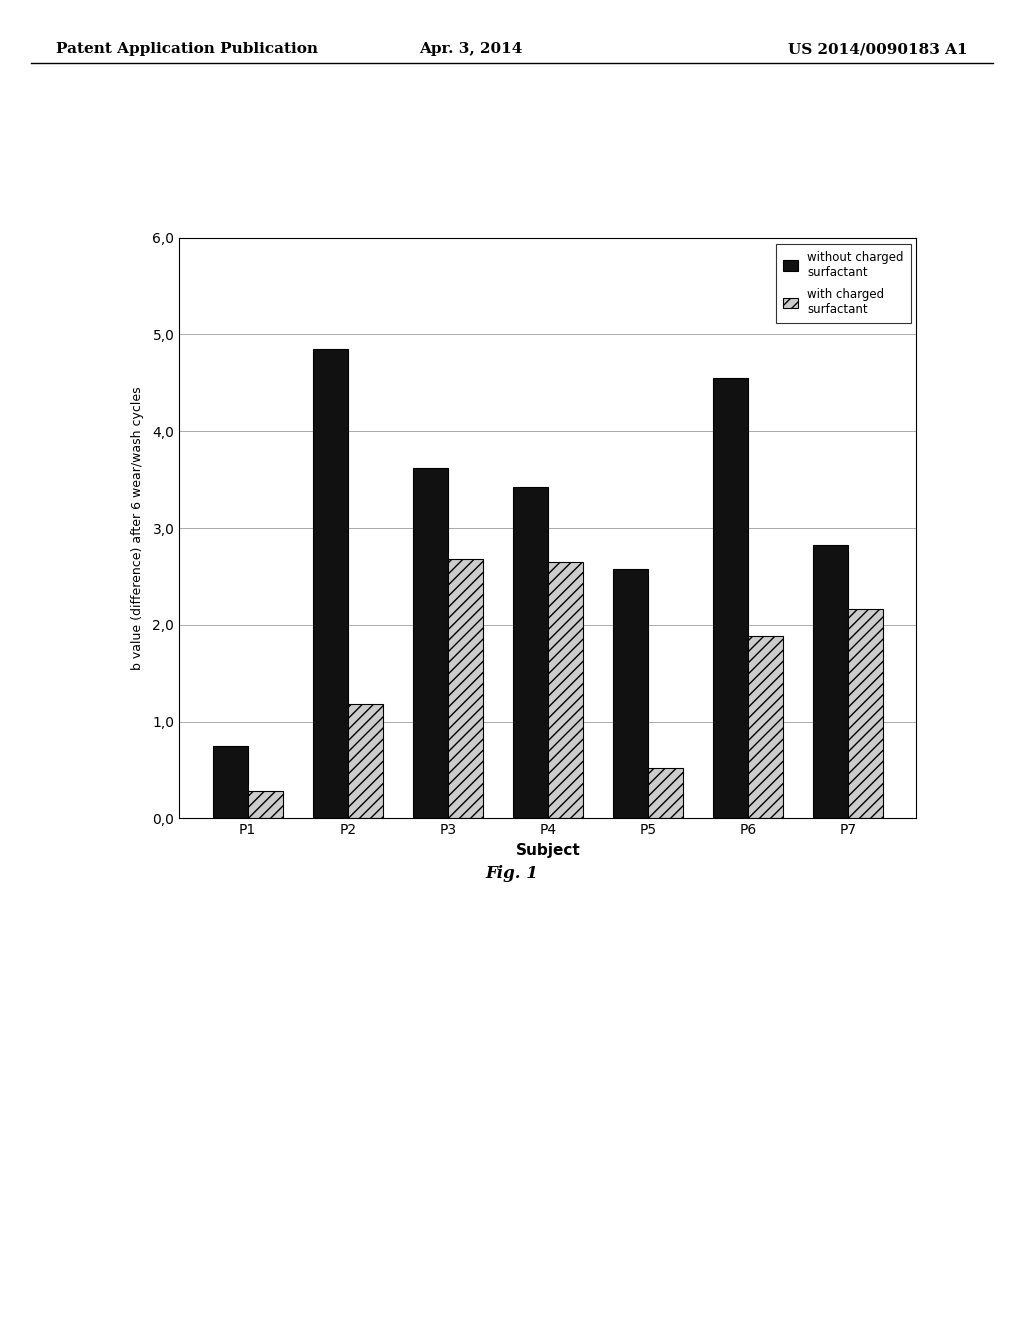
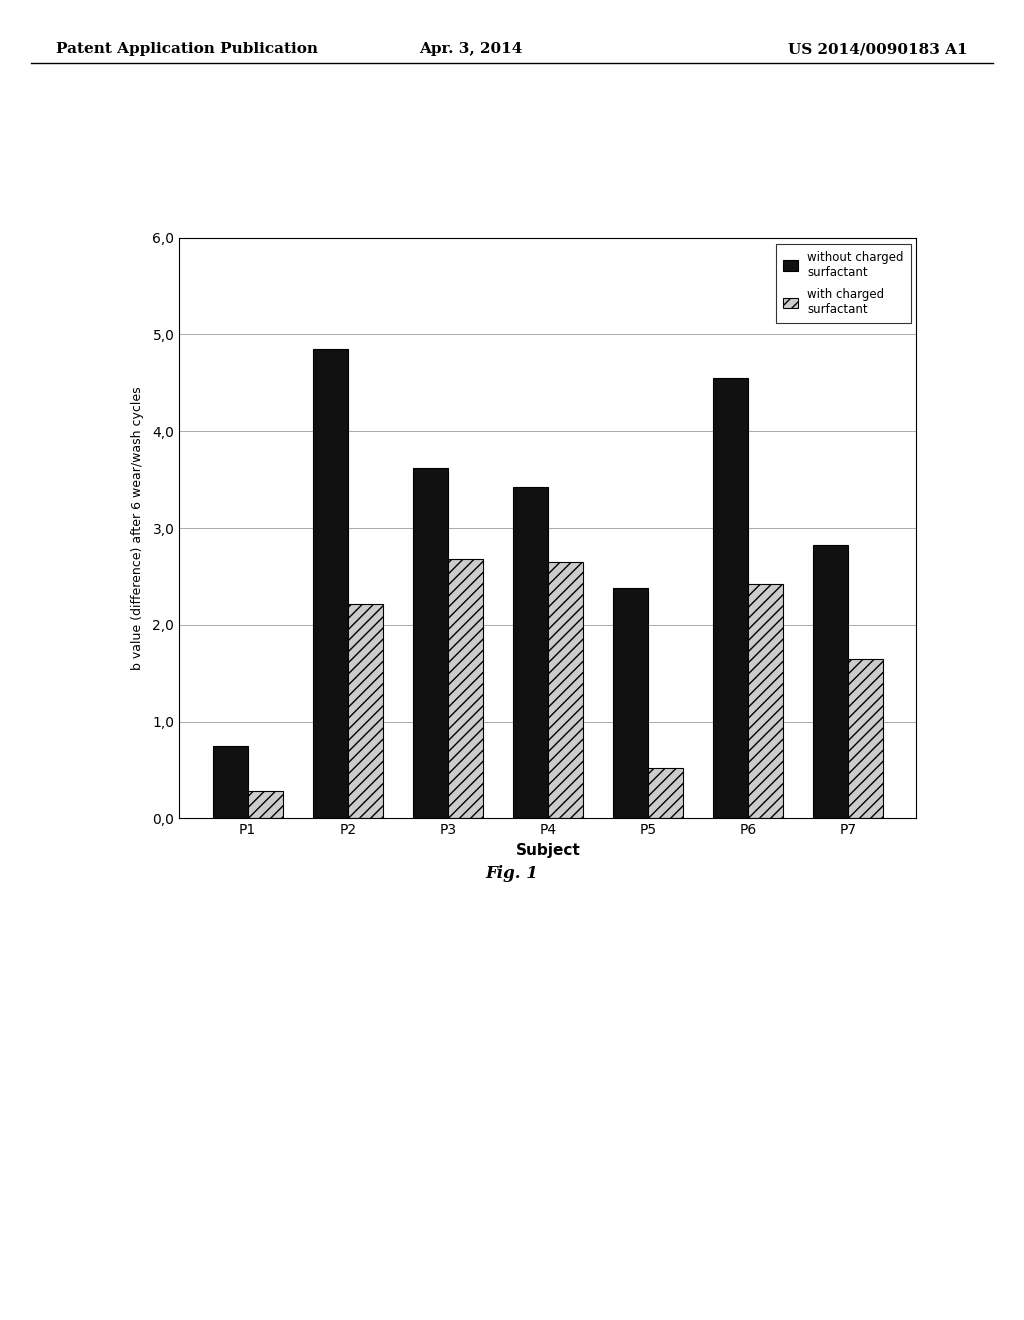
with charged surfactant/P2: 1,18 -> 2,22
without charged surfactant/P5: 2,58 -> 2,38
with charged surfactant/P6: 1,88 -> 2,42
with charged surfactant/P7: 2,16 -> 1,65
